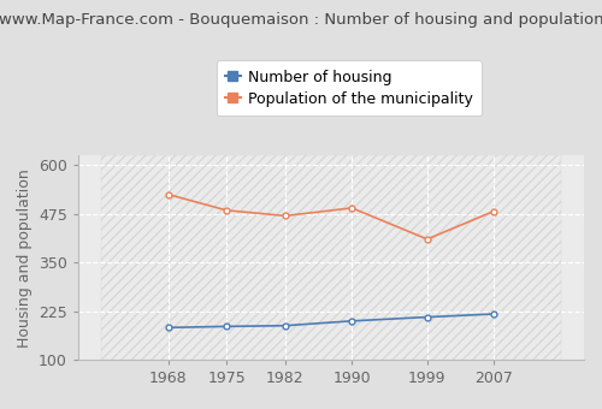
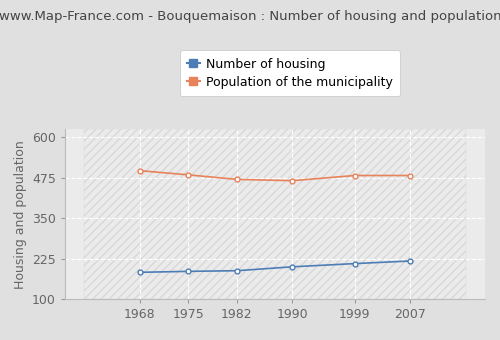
Population of the municipality/1968: 525 -> 497
Population of the municipality/1990: 490 -> 466
Population of the municipality/1999: 410 -> 482
